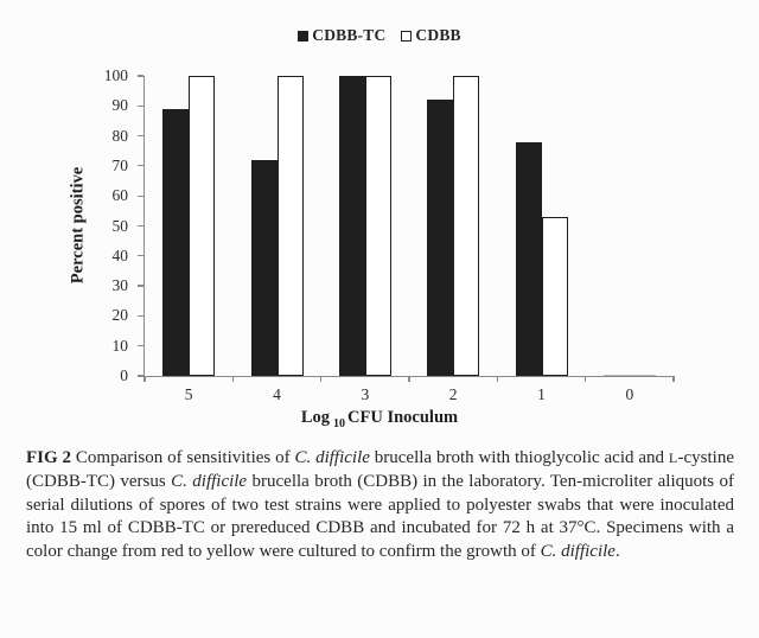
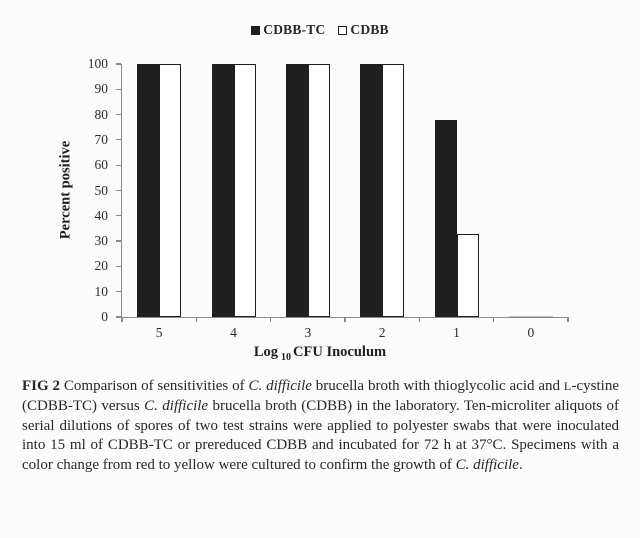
CDBB-TC/5: 89 -> 100
CDBB-TC/4: 72 -> 100
CDBB-TC/2: 92 -> 100
CDBB/1: 53 -> 33
